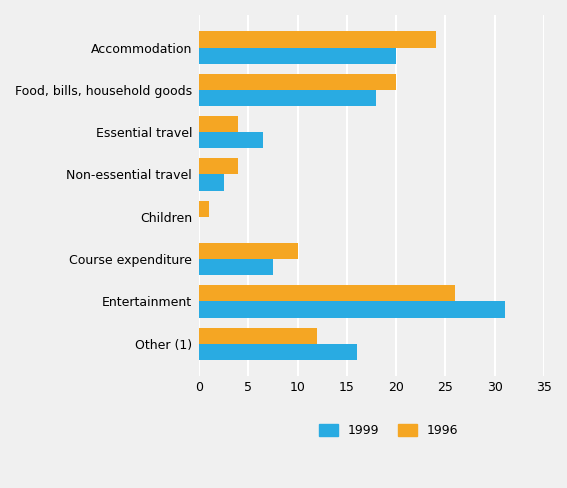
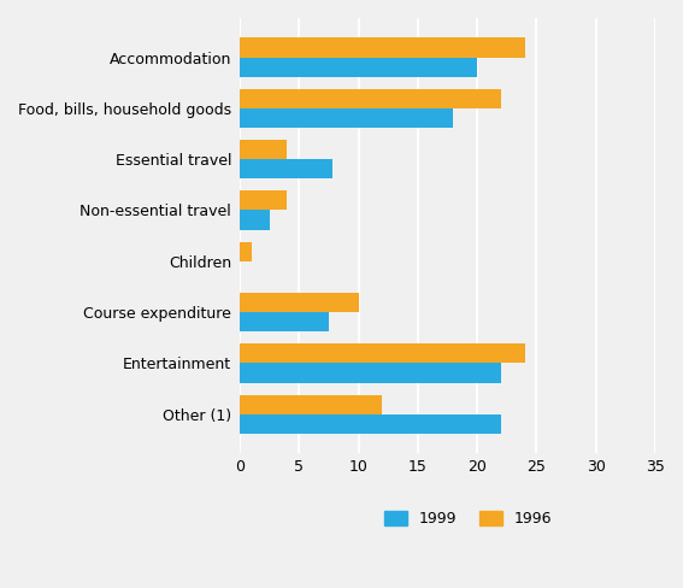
1996/Food, bills, household goods: 20 -> 22
1999/Essential travel: 6.5 -> 7.8
1996/Entertainment: 26 -> 24
1999/Entertainment: 31.0 -> 22.0
1999/Other (1): 16.0 -> 22.0
